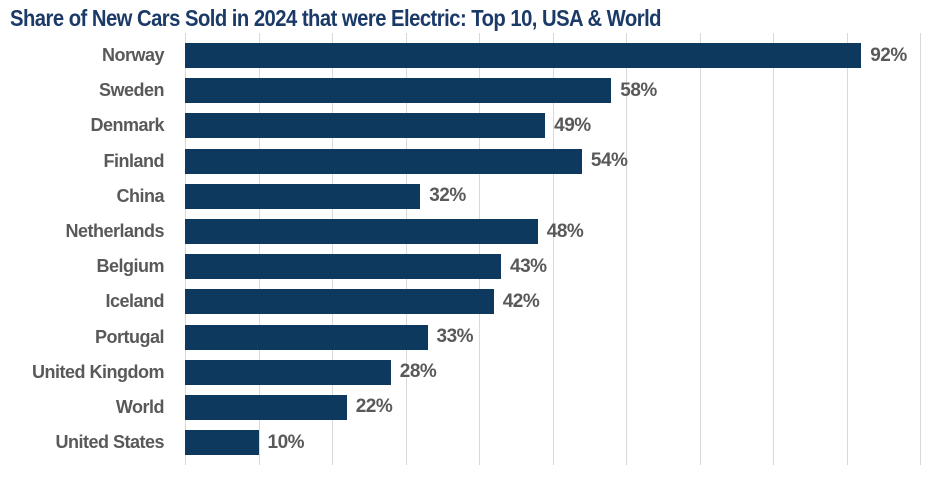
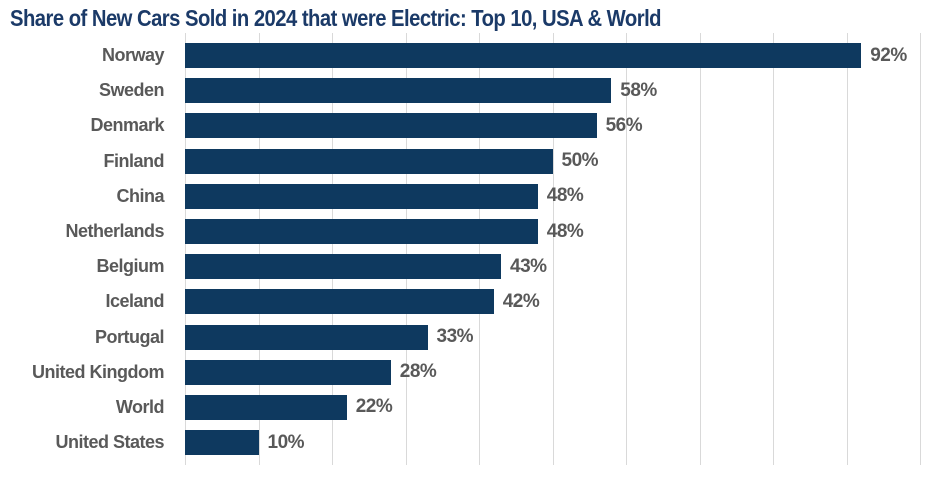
Denmark: 49% -> 56%
Finland: 54% -> 50%
China: 32% -> 48%
